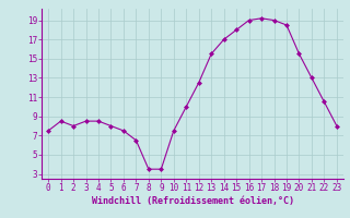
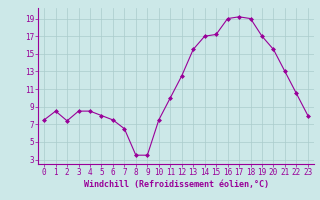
2: 8.0 -> 7.4
15: 18.0 -> 17.2
19: 18.5 -> 17.0
